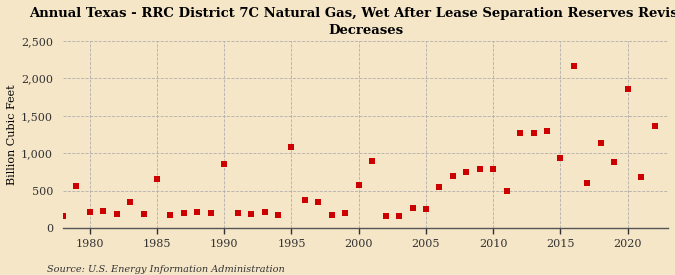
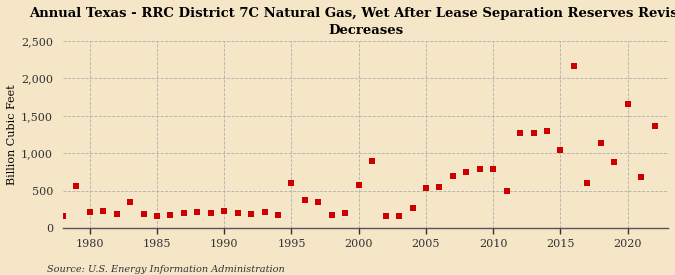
1985: 660 -> 160
1990: 860 -> 240
1995: 1,080 -> 600
2005: 260 -> 540
2015: 940 -> 1,050
2020: 1,860 -> 1,660
